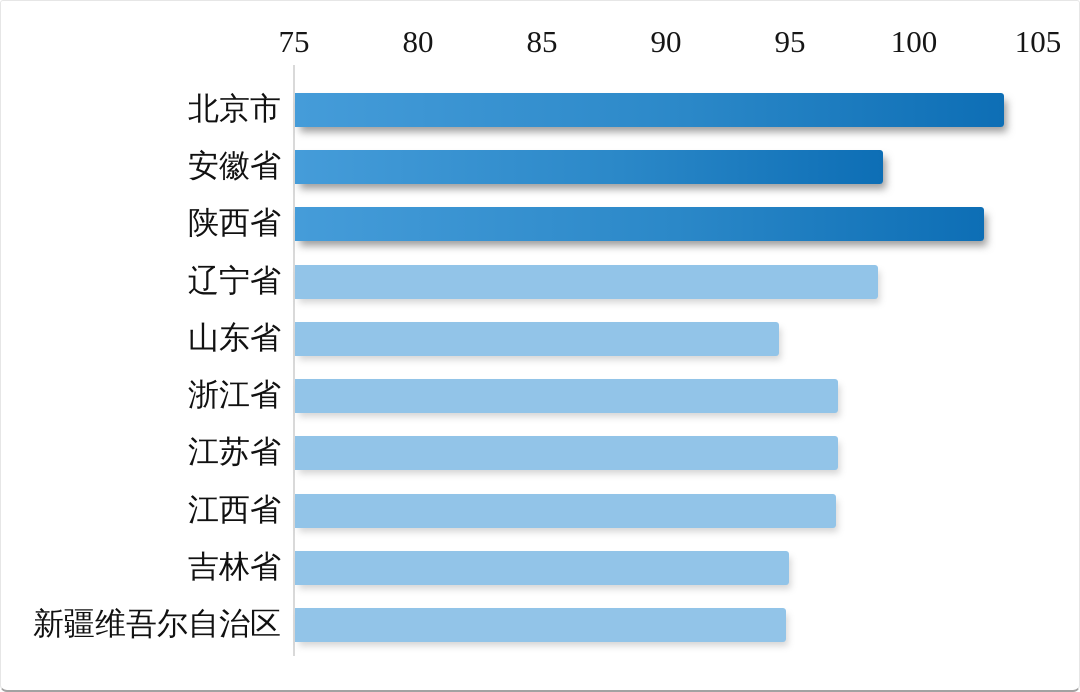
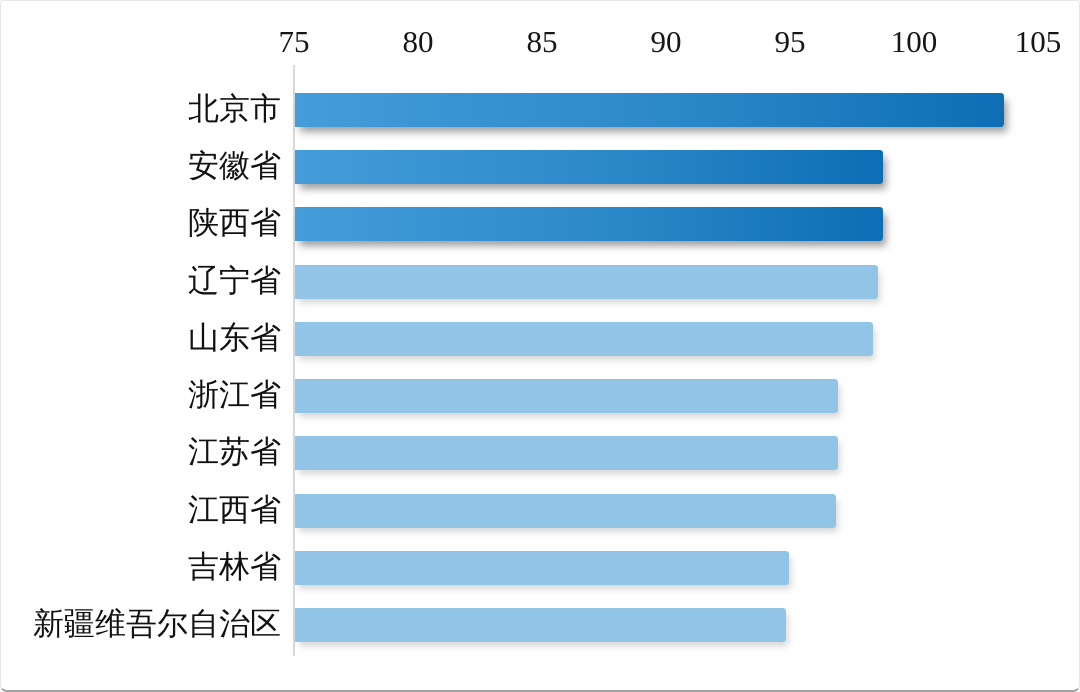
陕西省: 102.8 -> 98.7
山东省: 94.5 -> 98.3
